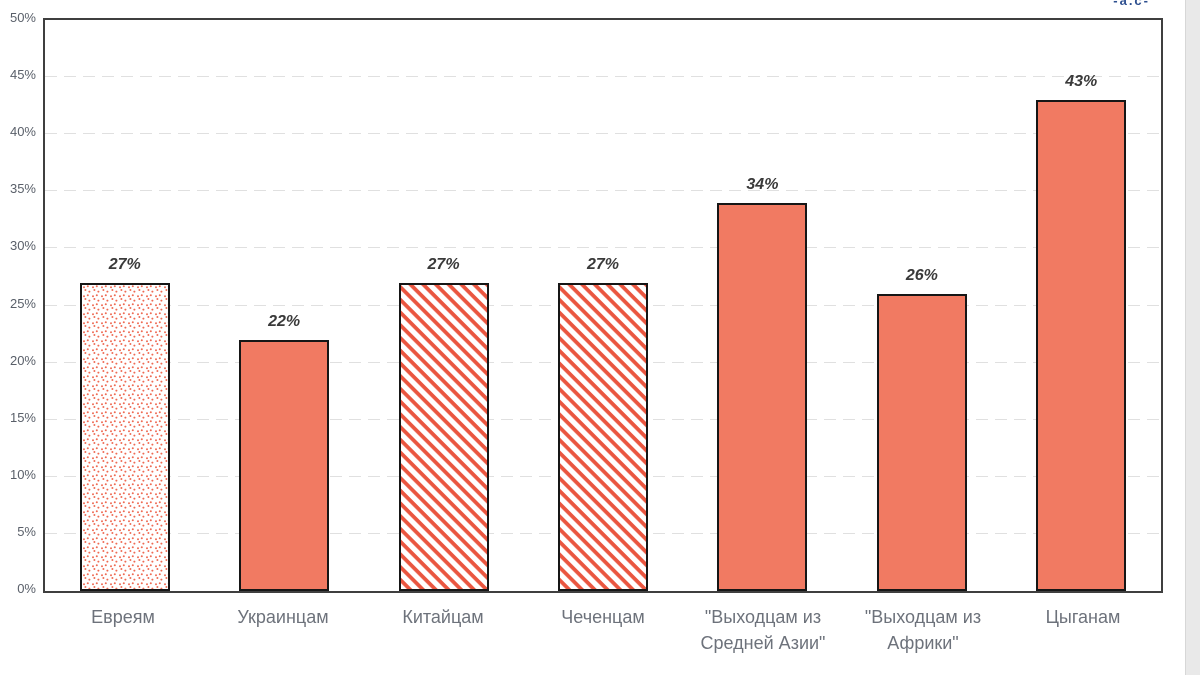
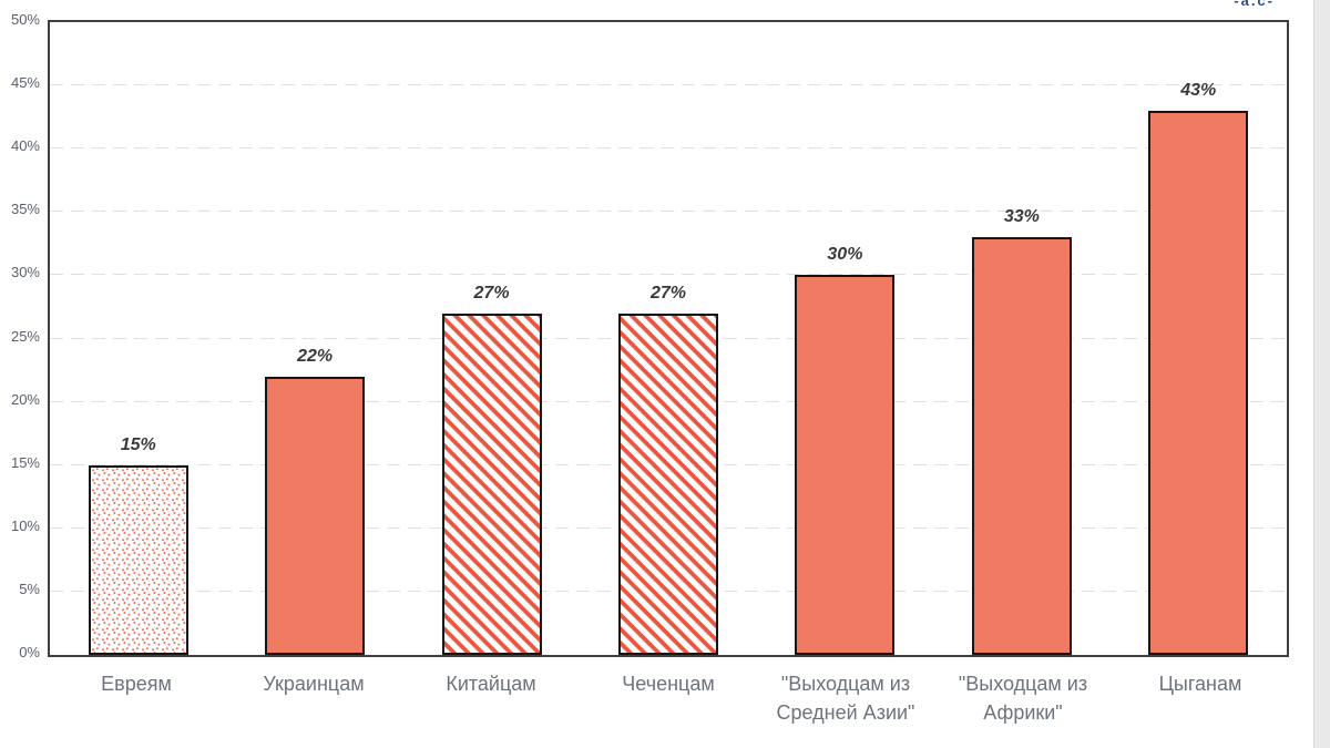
Евреям: 27% -> 15%
"Выходцам из Средней Азии": 34% -> 30%
"Выходцам из Африки": 26% -> 33%
